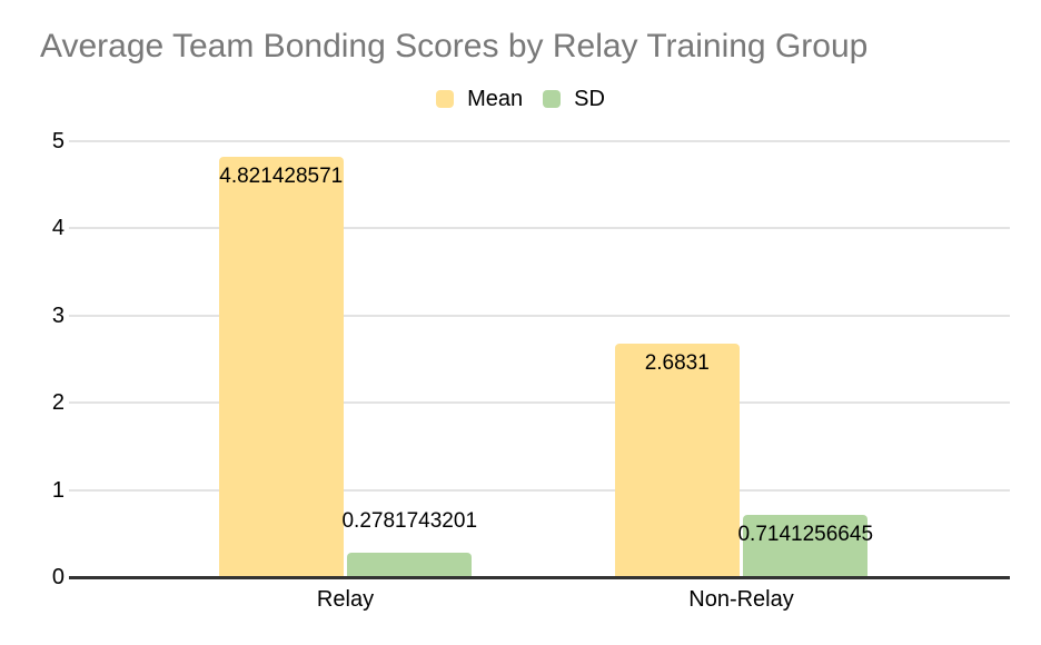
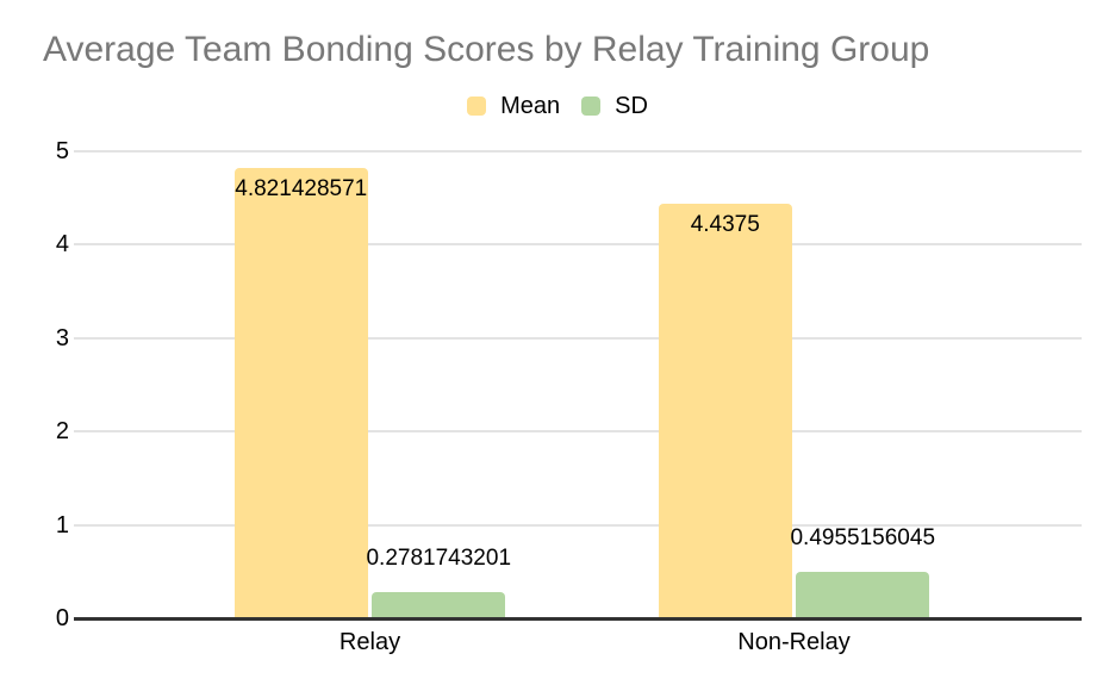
Mean/Non-Relay: 2.6831 -> 4.4375
SD/Non-Relay: 0.7141256645 -> 0.4955156045
